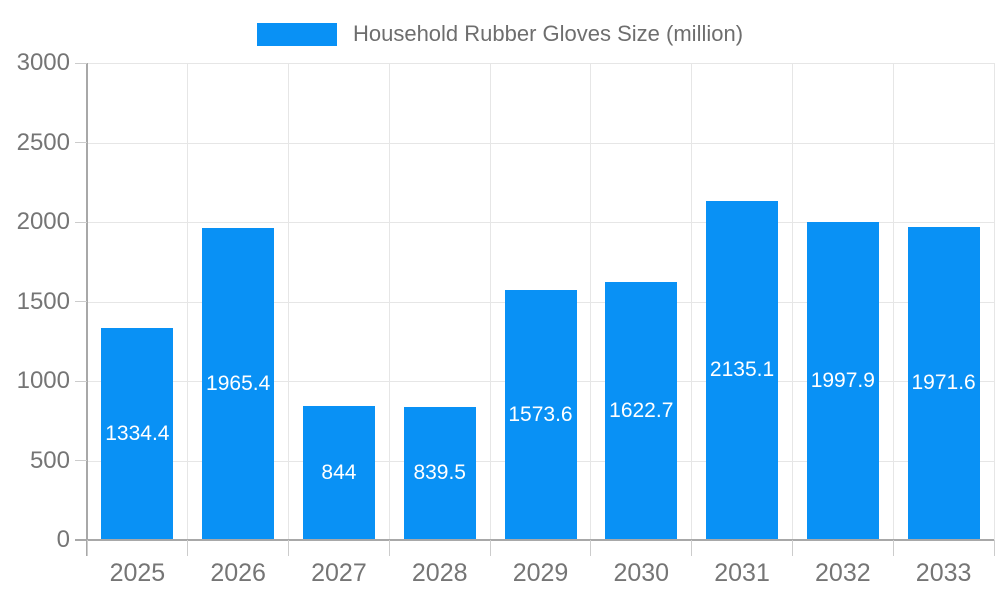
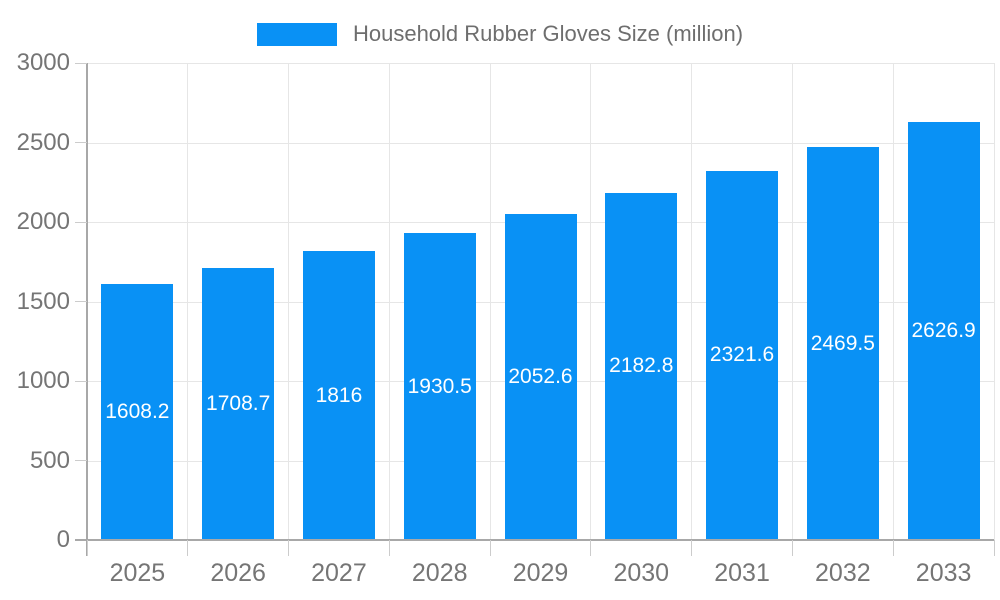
2025: 1334.4 -> 1608.2
2026: 1965.4 -> 1708.7
2027: 844 -> 1816
2028: 839.5 -> 1930.5
2029: 1573.6 -> 2052.6
2030: 1622.7 -> 2182.8
2031: 2135.1 -> 2321.6
2032: 1997.9 -> 2469.5
2033: 1971.6 -> 2626.9
